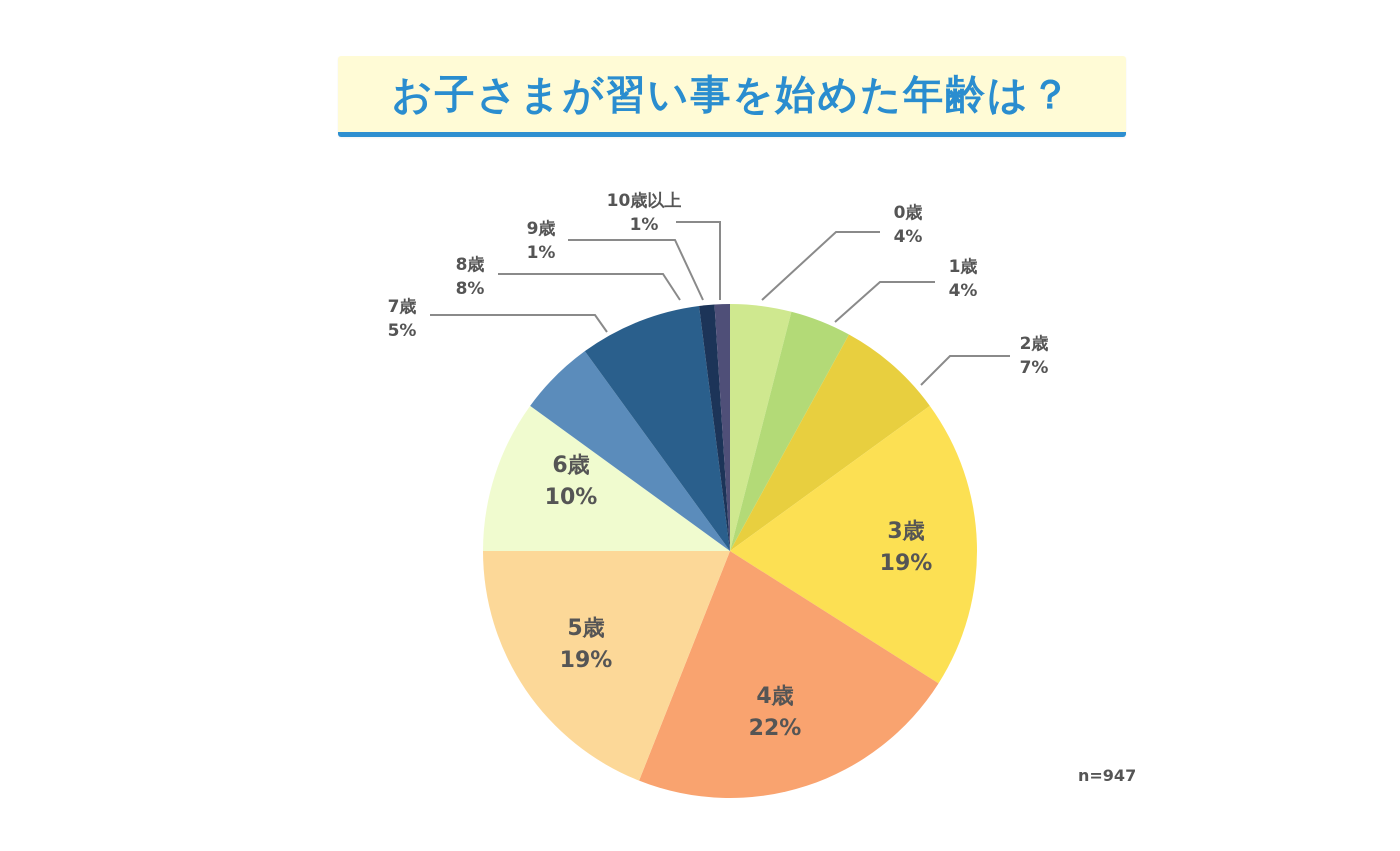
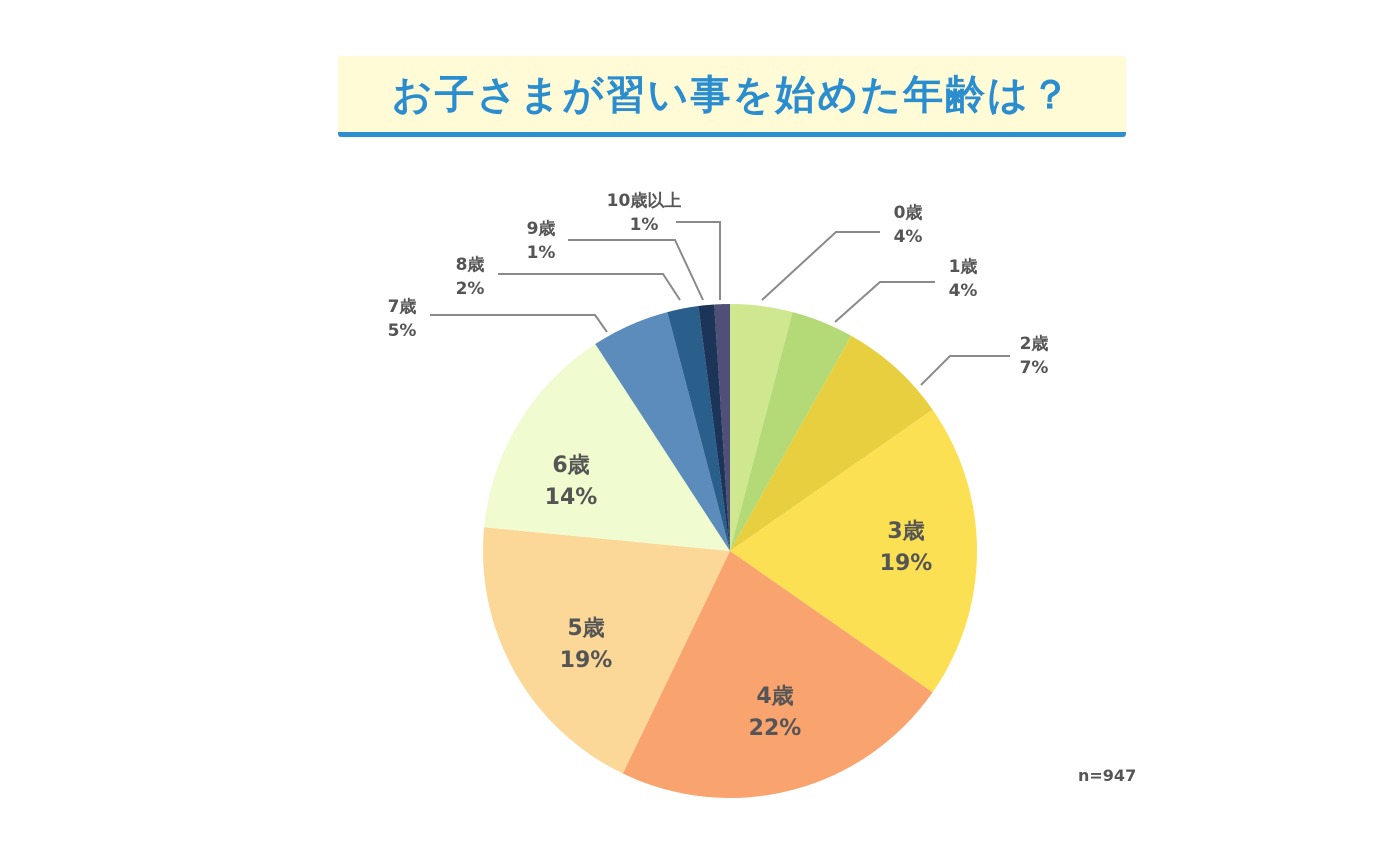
6歳: 10% -> 14%
8歳: 8% -> 2%
